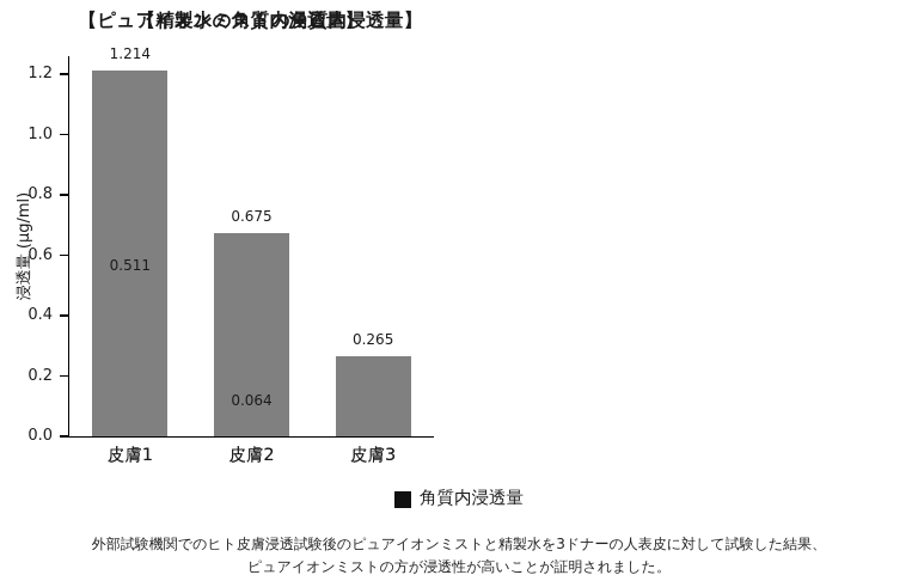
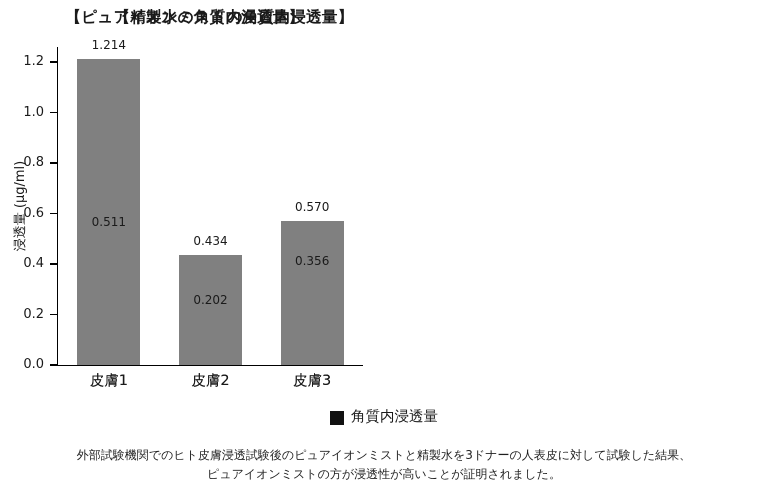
【ピュアイオンミストの角質内浸透量】/皮膚2: 0.675 -> 0.434
【ピュアイオンミストの角質内浸透量】/皮膚3: 0.120 -> 0.570
【精製水の角質内浸透量】/皮膚2: 0.064 -> 0.202
【精製水の角質内浸透量】/皮膚3: 0.265 -> 0.356
